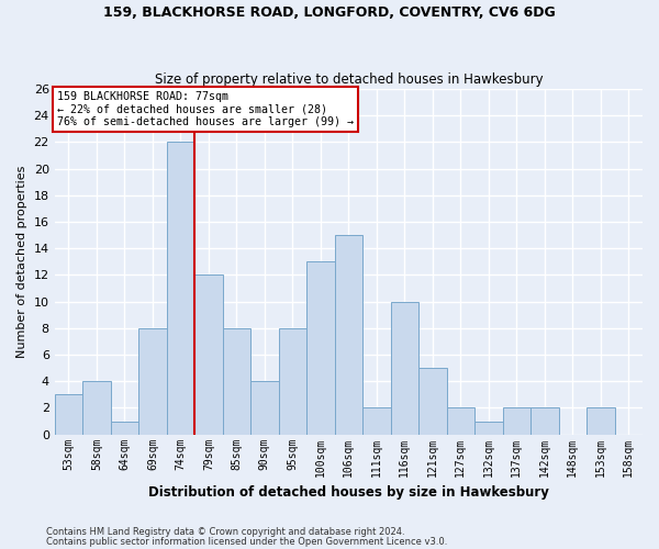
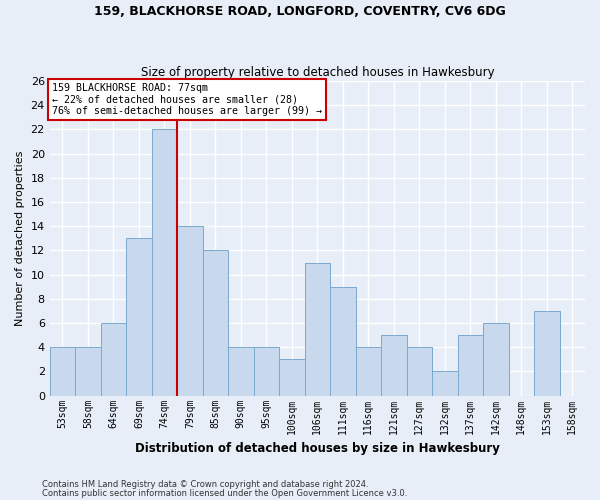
53sqm: 3 -> 4
64sqm: 1 -> 6
69sqm: 8 -> 13
79sqm: 12 -> 14
85sqm: 8 -> 12
95sqm: 8 -> 4
100sqm: 13 -> 3
106sqm: 15 -> 11
111sqm: 2 -> 9
116sqm: 10 -> 4
127sqm: 2 -> 4
132sqm: 1 -> 2
137sqm: 2 -> 5
142sqm: 2 -> 6
153sqm: 2 -> 7
